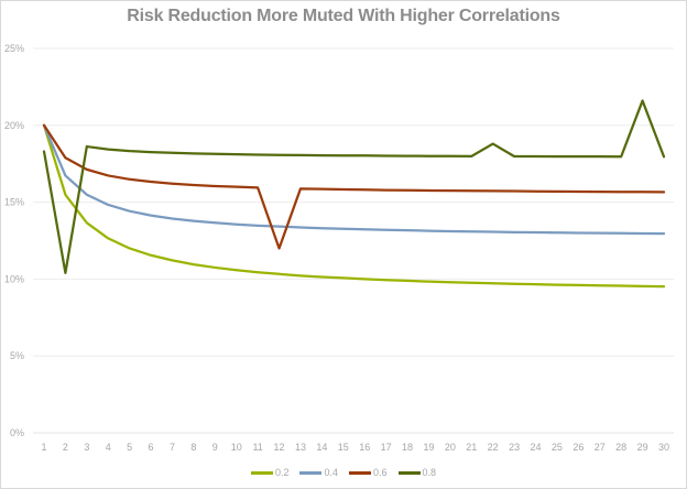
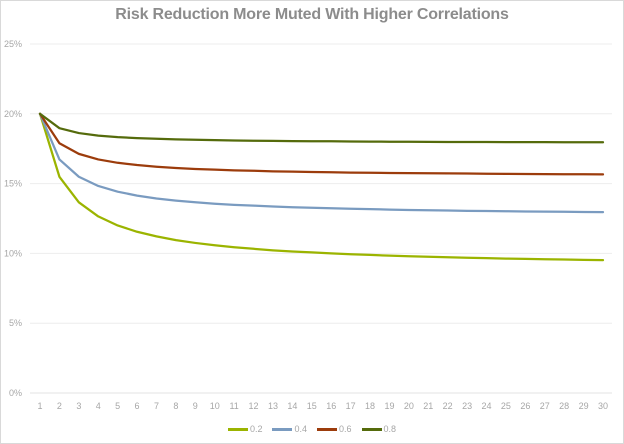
0.8/1: 18.3% -> 20.0%
0.8/2: 10.4% -> 19.0%
0.6/12: 12.0% -> 15.9%
0.8/22: 18.8% -> 18.0%
0.8/29: 21.6% -> 18.0%
